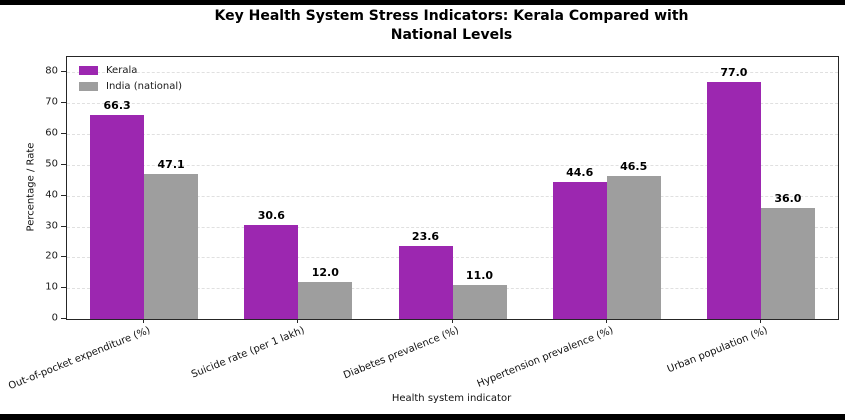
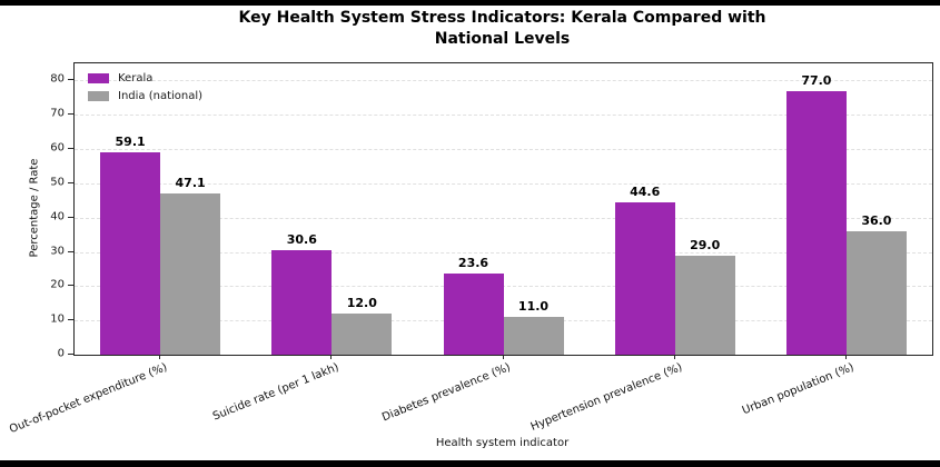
Kerala/Out-of-pocket expenditure (%): 66.3 -> 59.1
India (national)/Hypertension prevalence (%): 46.5 -> 29.0
